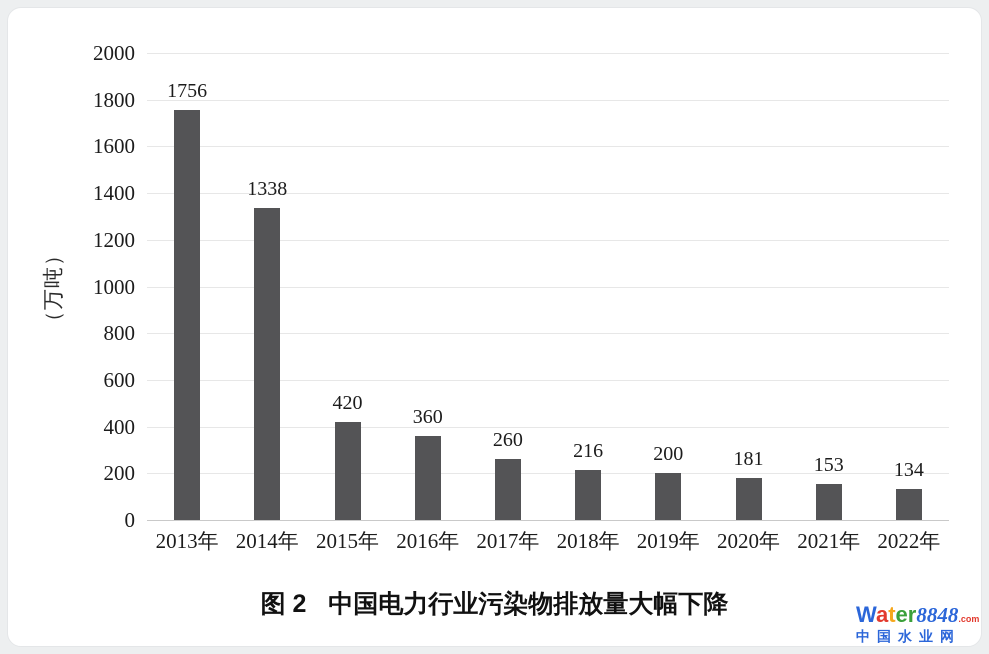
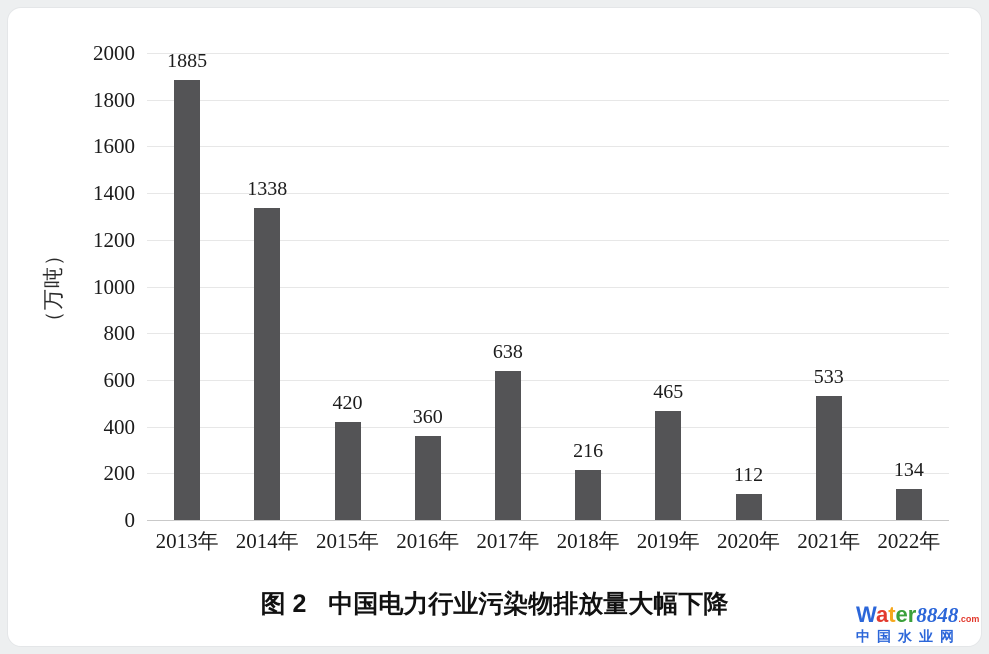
2013年: 1756 -> 1885
2017年: 260 -> 638
2019年: 200 -> 465
2020年: 181 -> 112
2021年: 153 -> 533
